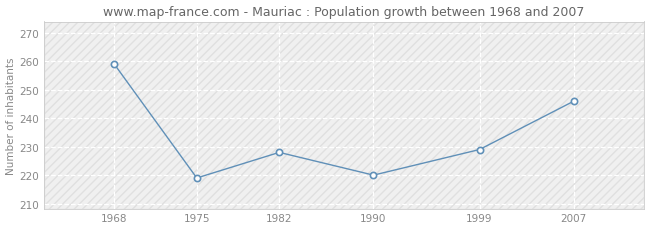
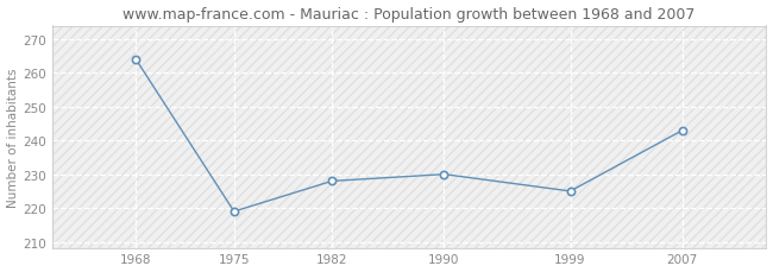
1968: 259 -> 264
1990: 220 -> 230
1999: 229 -> 225
2007: 246 -> 243
